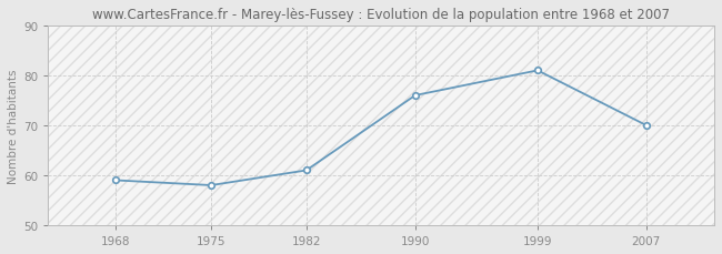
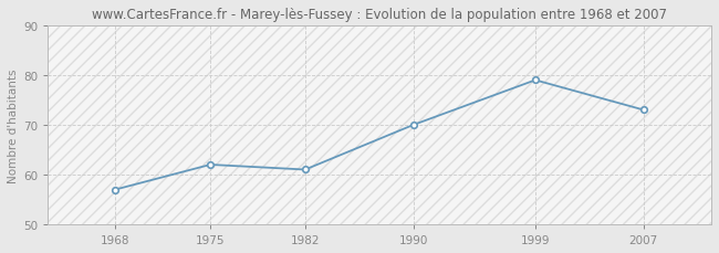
1968: 59 -> 57
1975: 58 -> 62
1990: 76 -> 70
1999: 81 -> 79
2007: 70 -> 73
